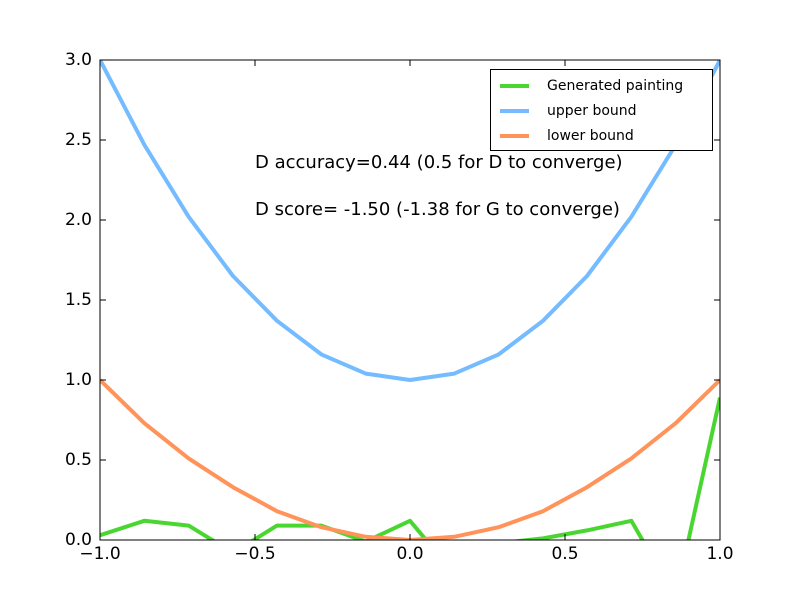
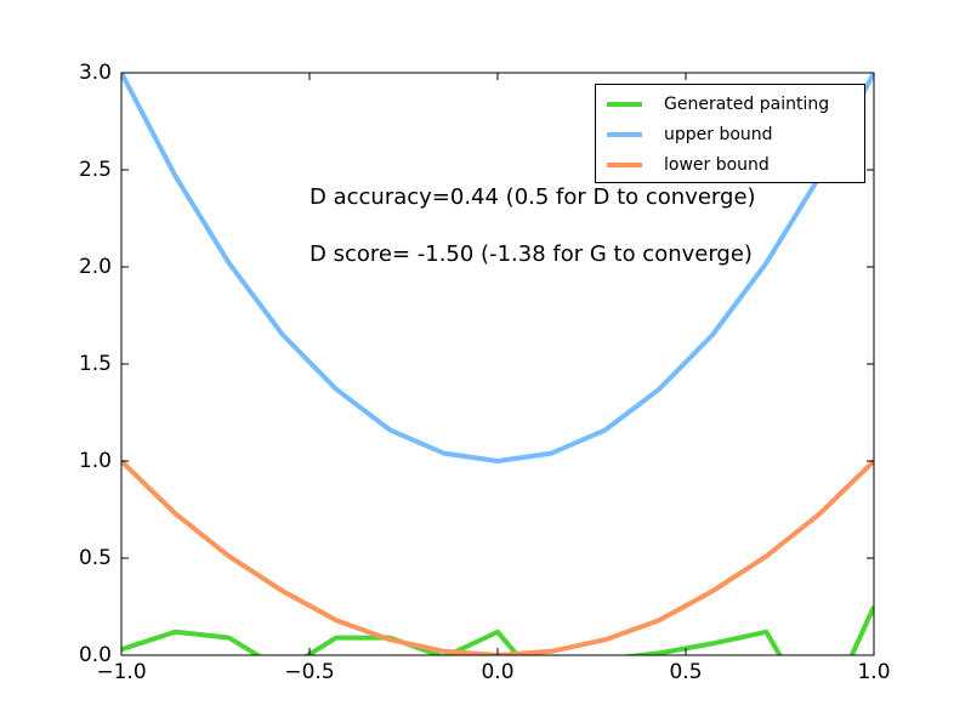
Generated painting/1.0: 0.89 -> 0.25
